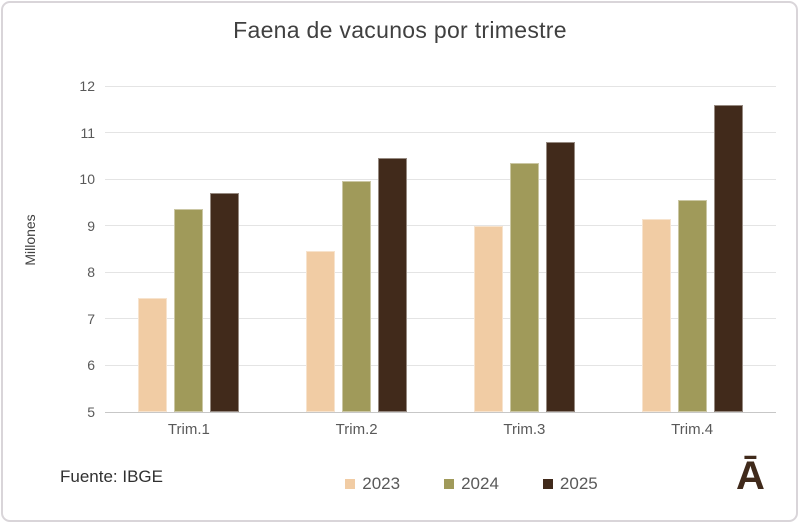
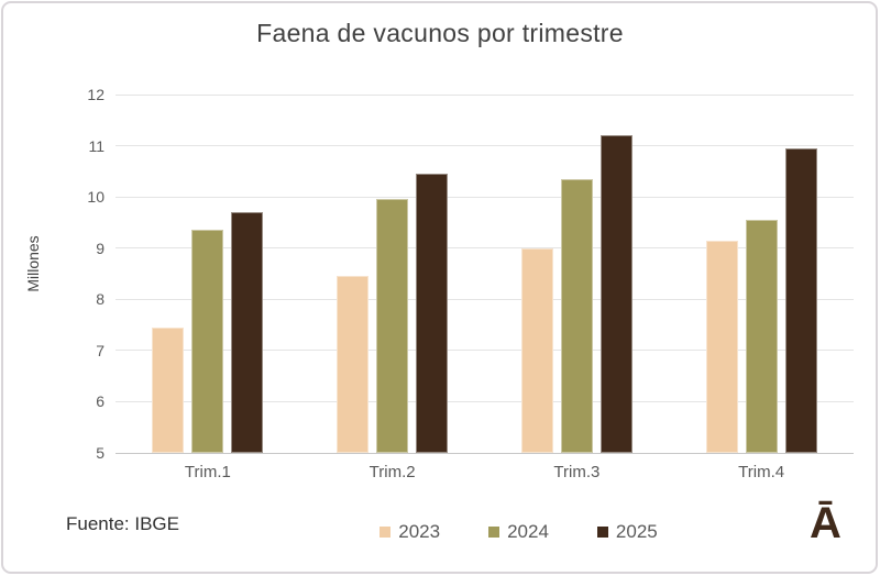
2025/Trim.3: 10.8 -> 11.2
2025/Trim.4: 11.6 -> 10.9
